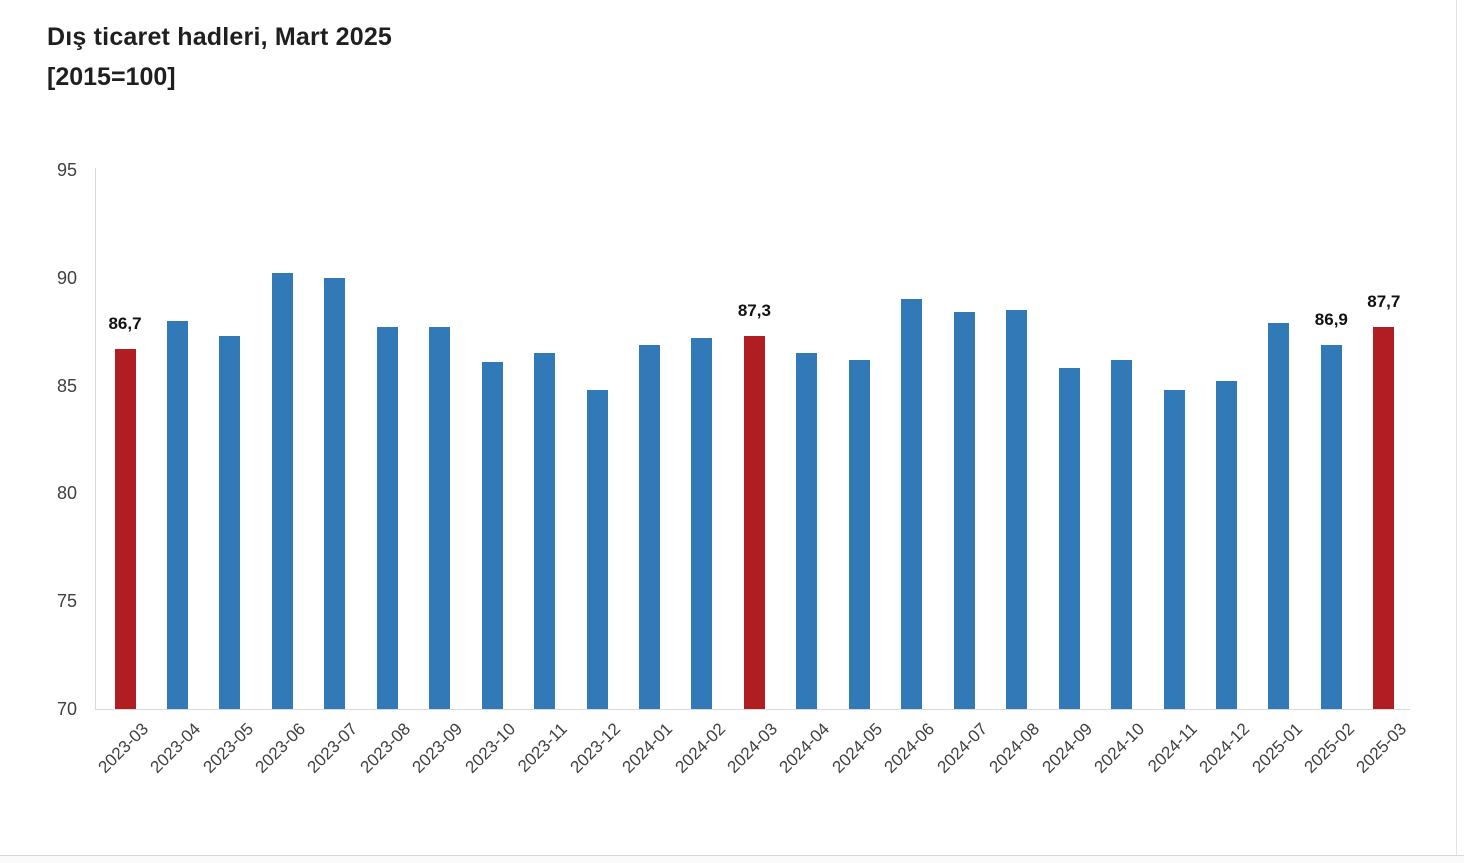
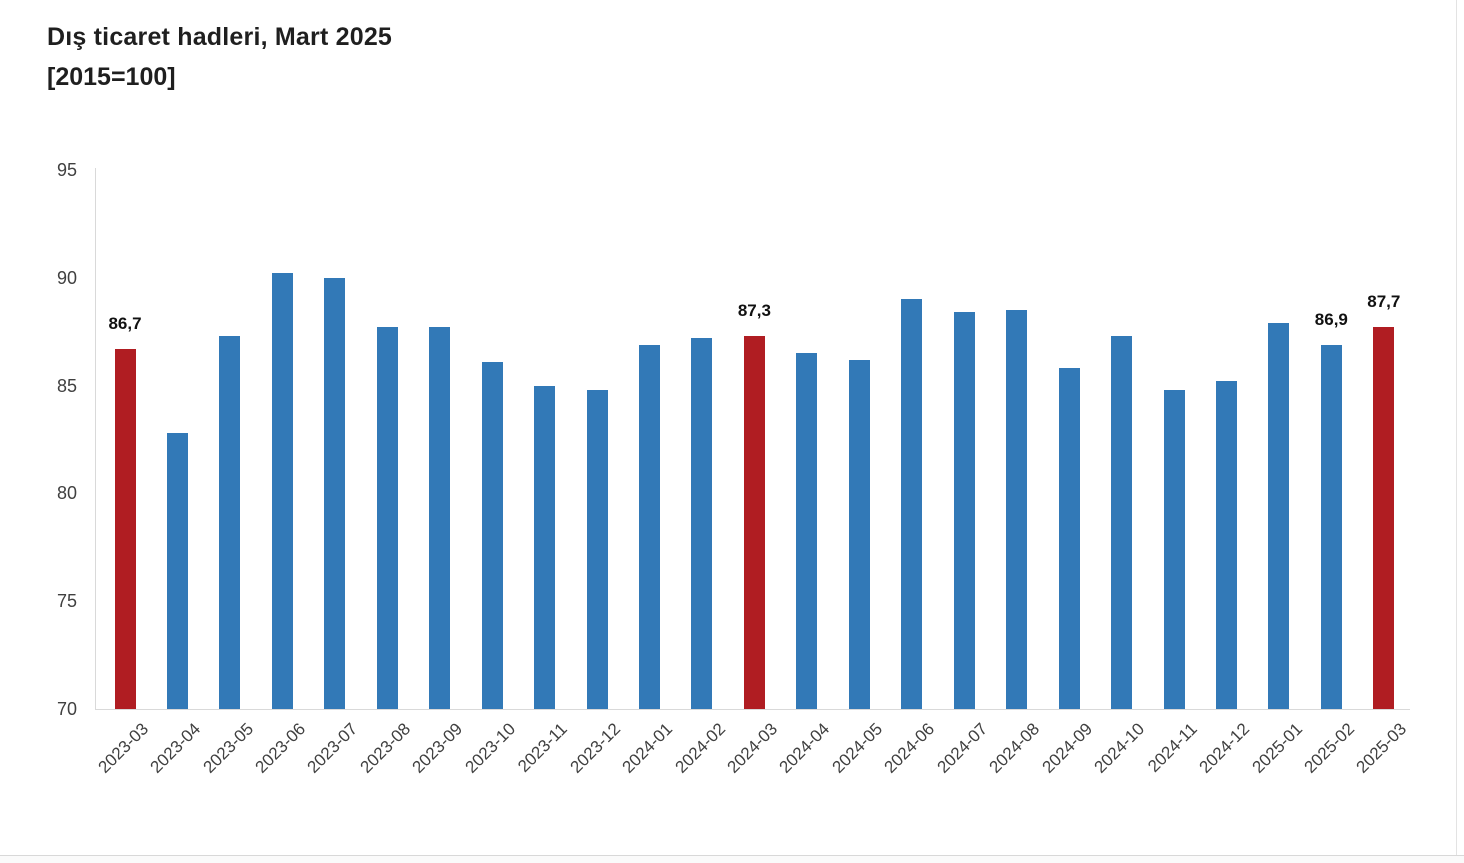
2023-04: 88.0 -> 82.8
2023-11: 86.5 -> 85.0
2024-10: 86.2 -> 87.3
